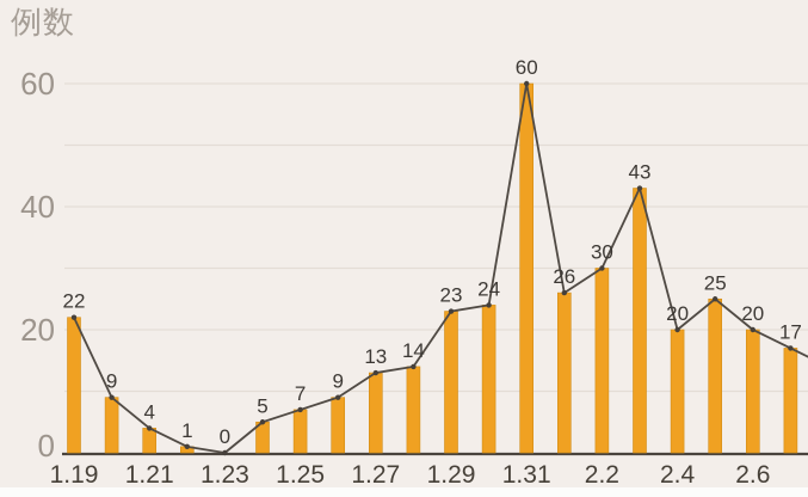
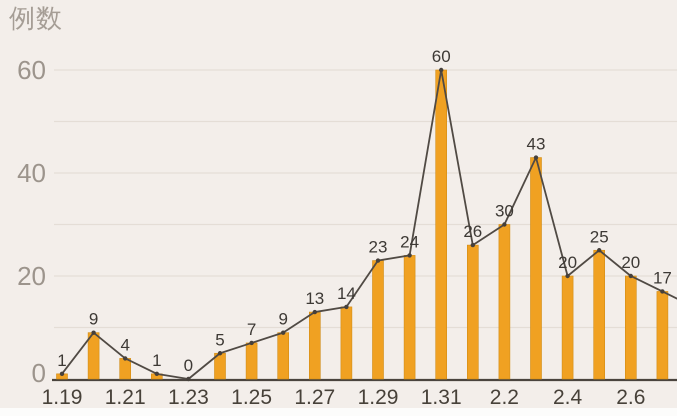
1.19: 22 -> 1
